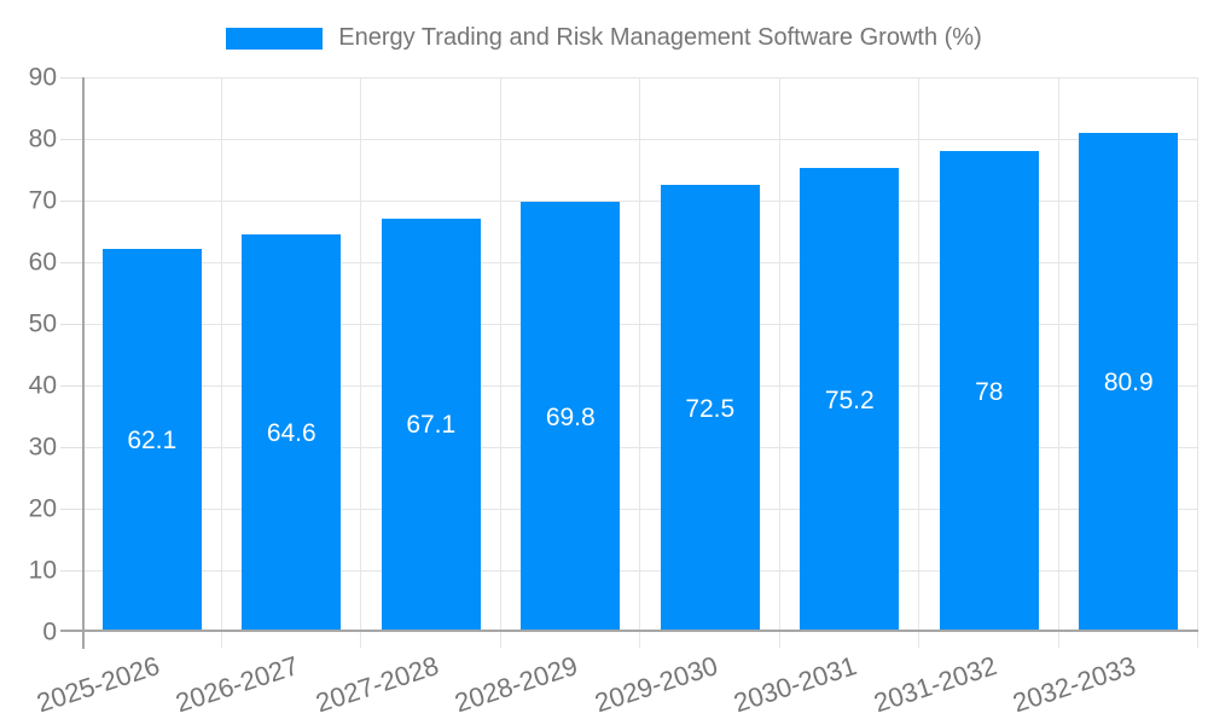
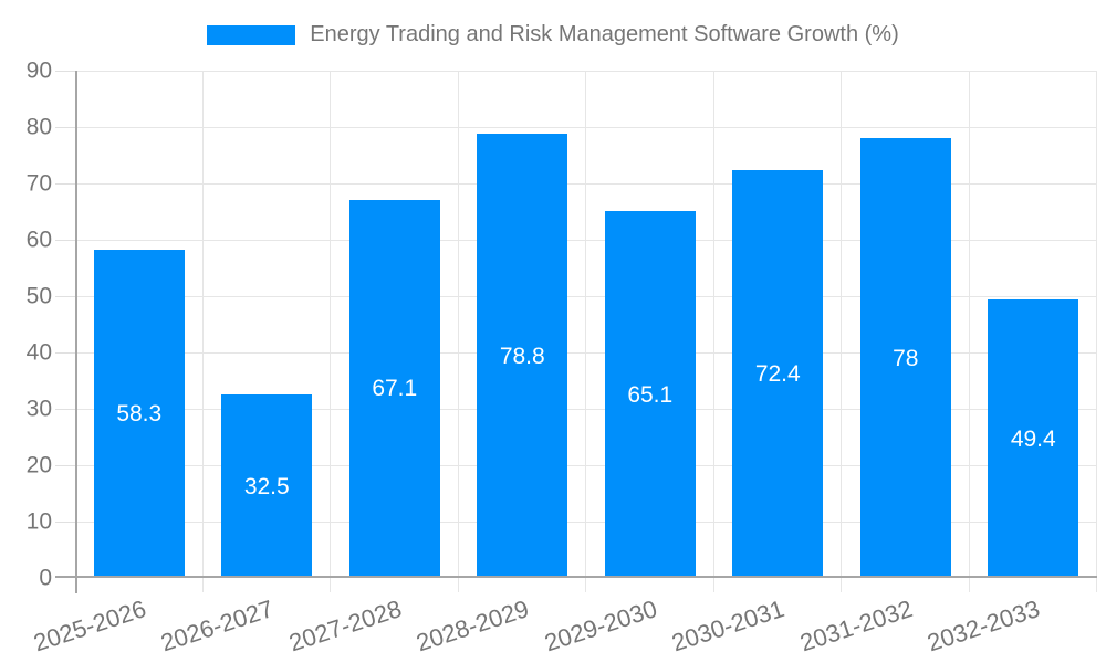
2025-2026: 62.1 -> 58.3
2026-2027: 64.6 -> 32.5
2028-2029: 69.8 -> 78.8
2029-2030: 72.5 -> 65.1
2030-2031: 75.2 -> 72.4
2032-2033: 80.9 -> 49.4
